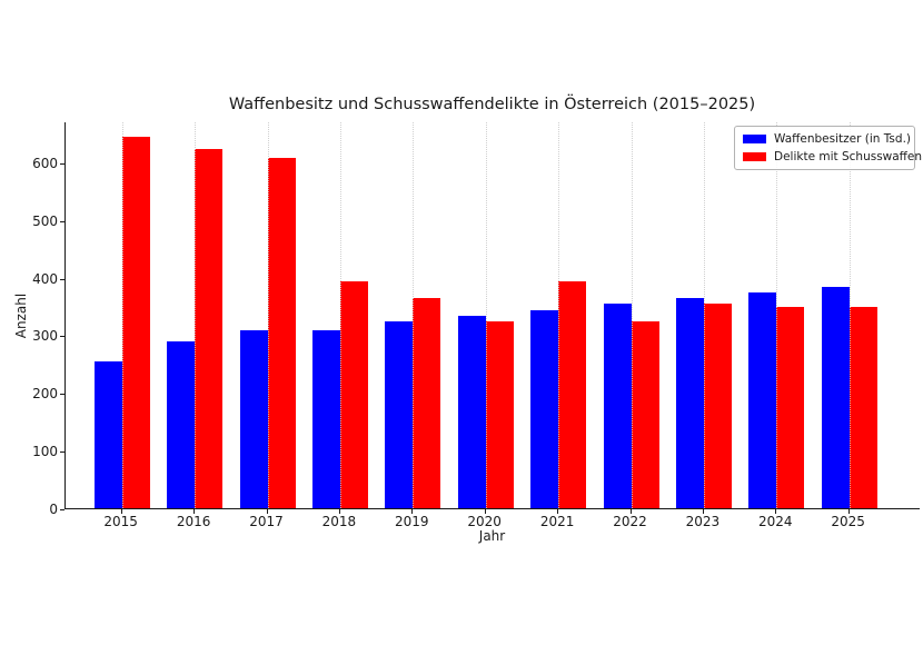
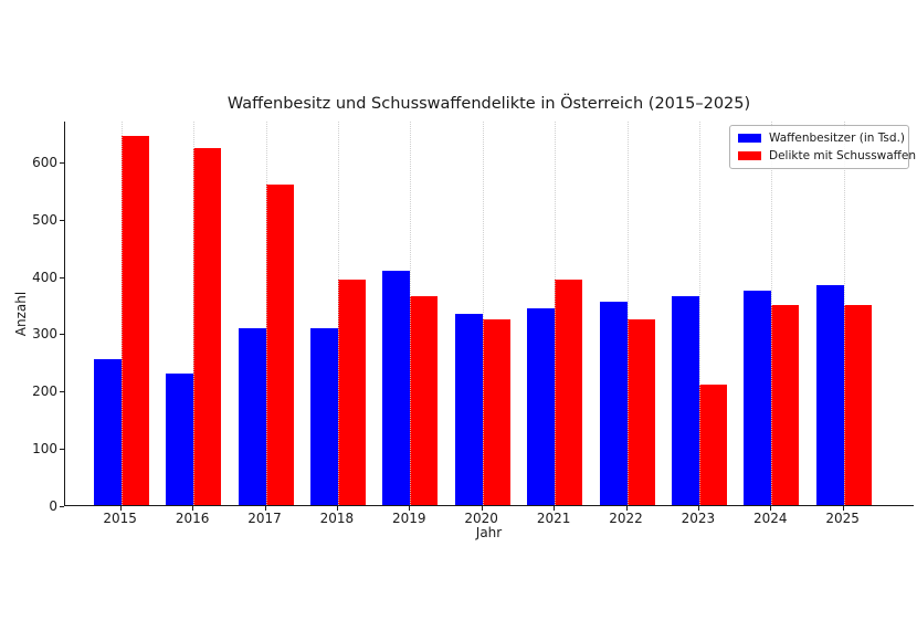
Waffenbesitzer (in Tsd.)/2016: 290 -> 230
Delikte mit Schusswaffen/2017: 610 -> 560
Waffenbesitzer (in Tsd.)/2019: 320 -> 410
Delikte mit Schusswaffen/2023: 360 -> 210
